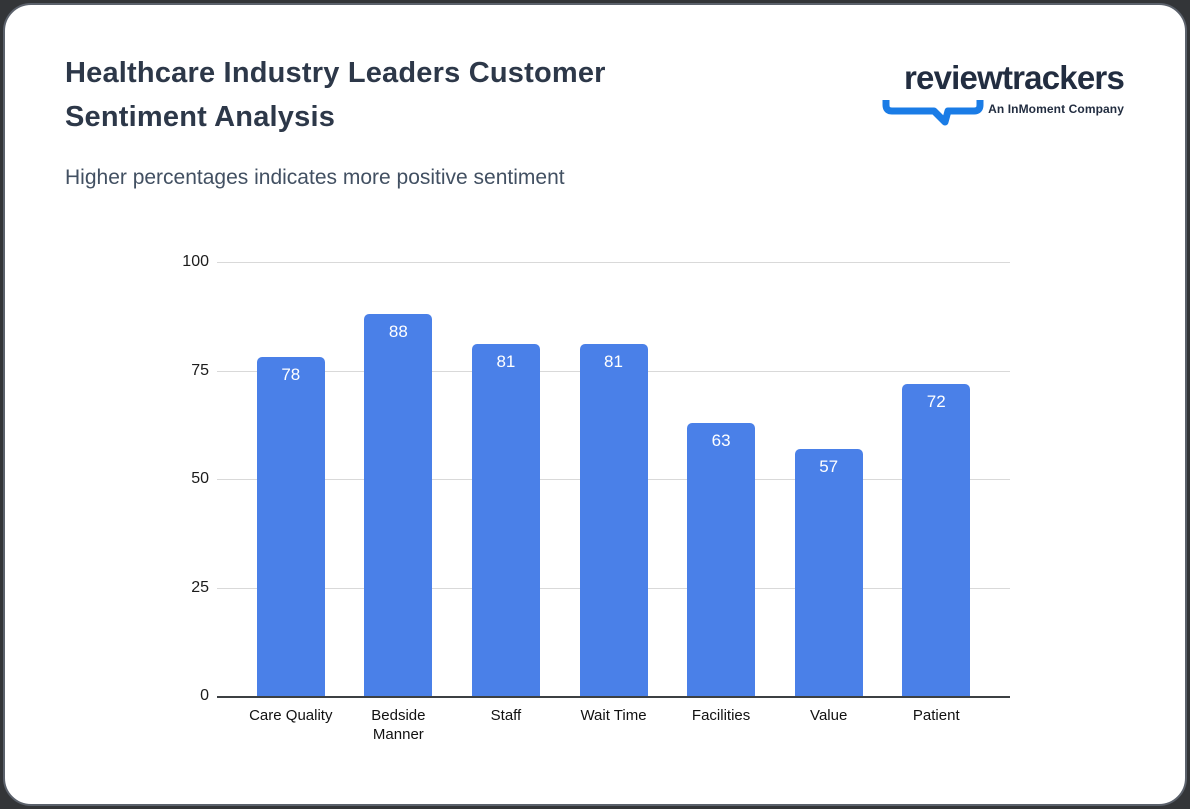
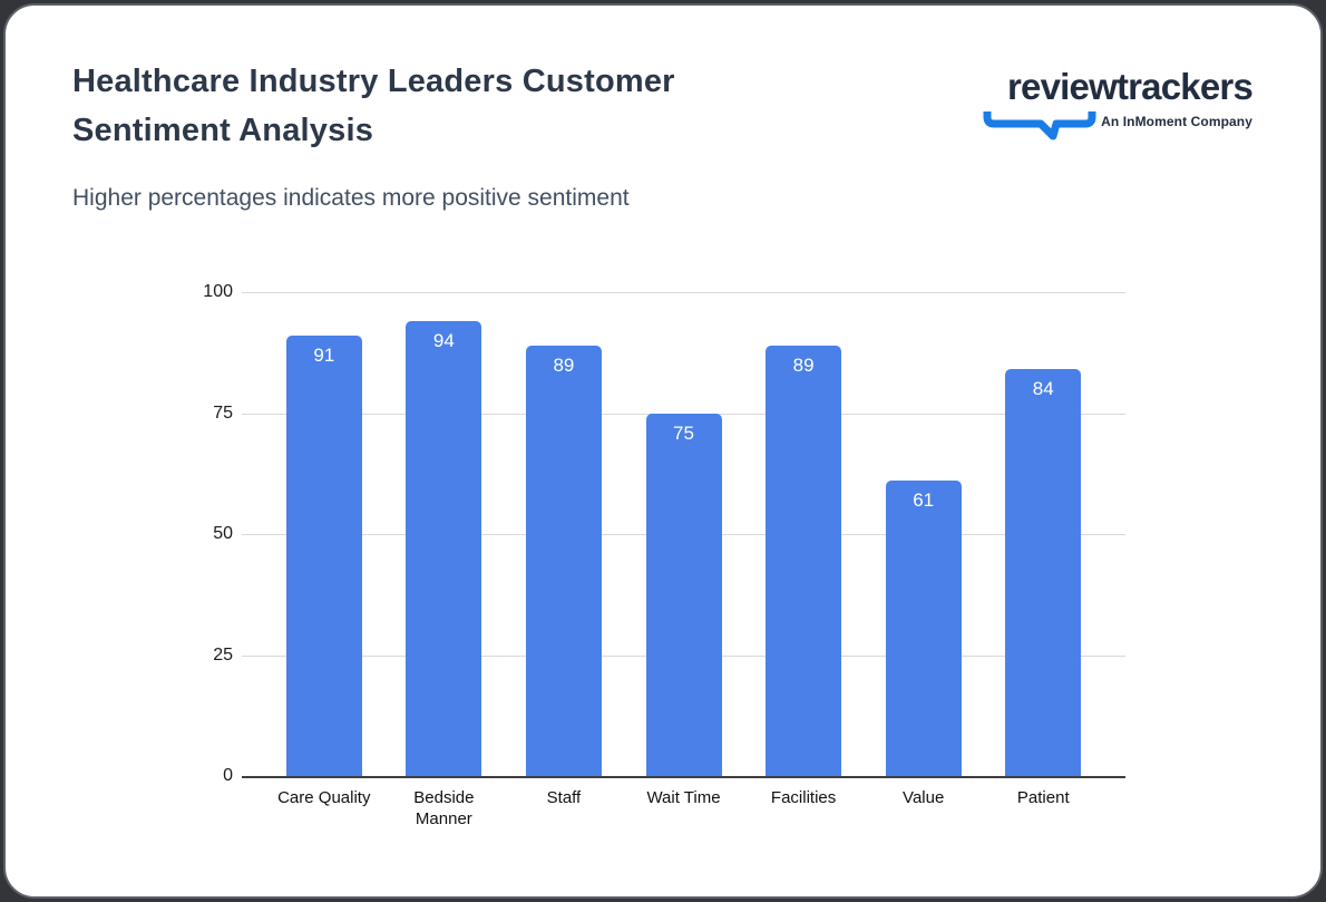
Care Quality: 78 -> 91
Bedside Manner: 88 -> 94
Staff: 81 -> 89
Wait Time: 81 -> 75
Facilities: 63 -> 89
Value: 57 -> 61
Patient: 72 -> 84
